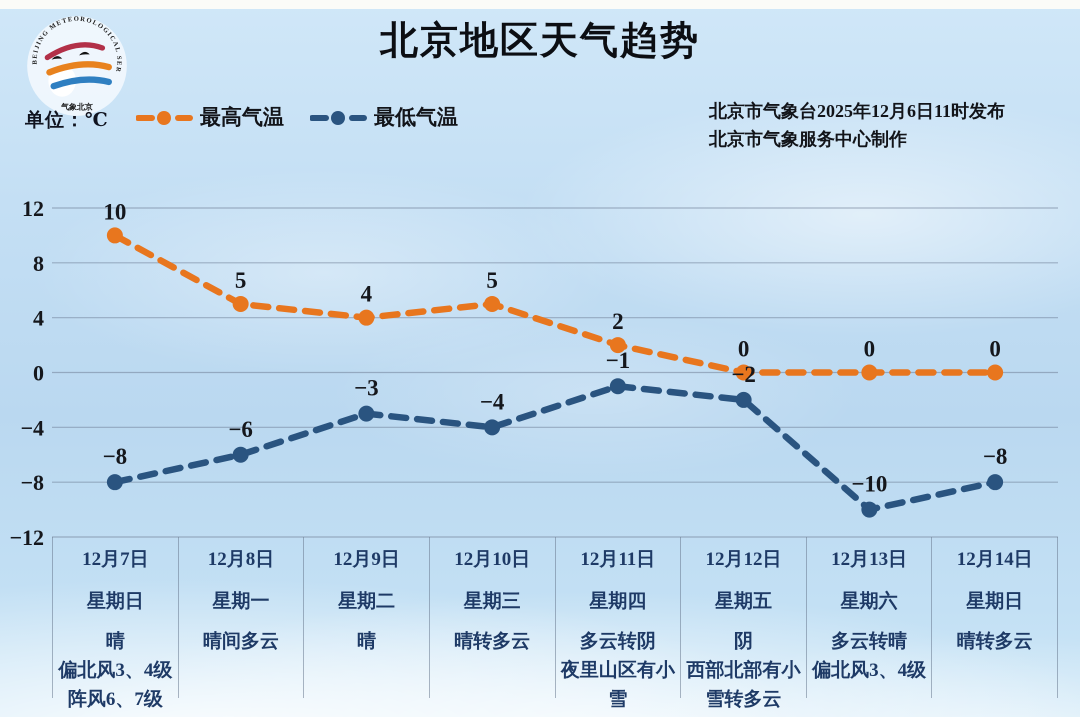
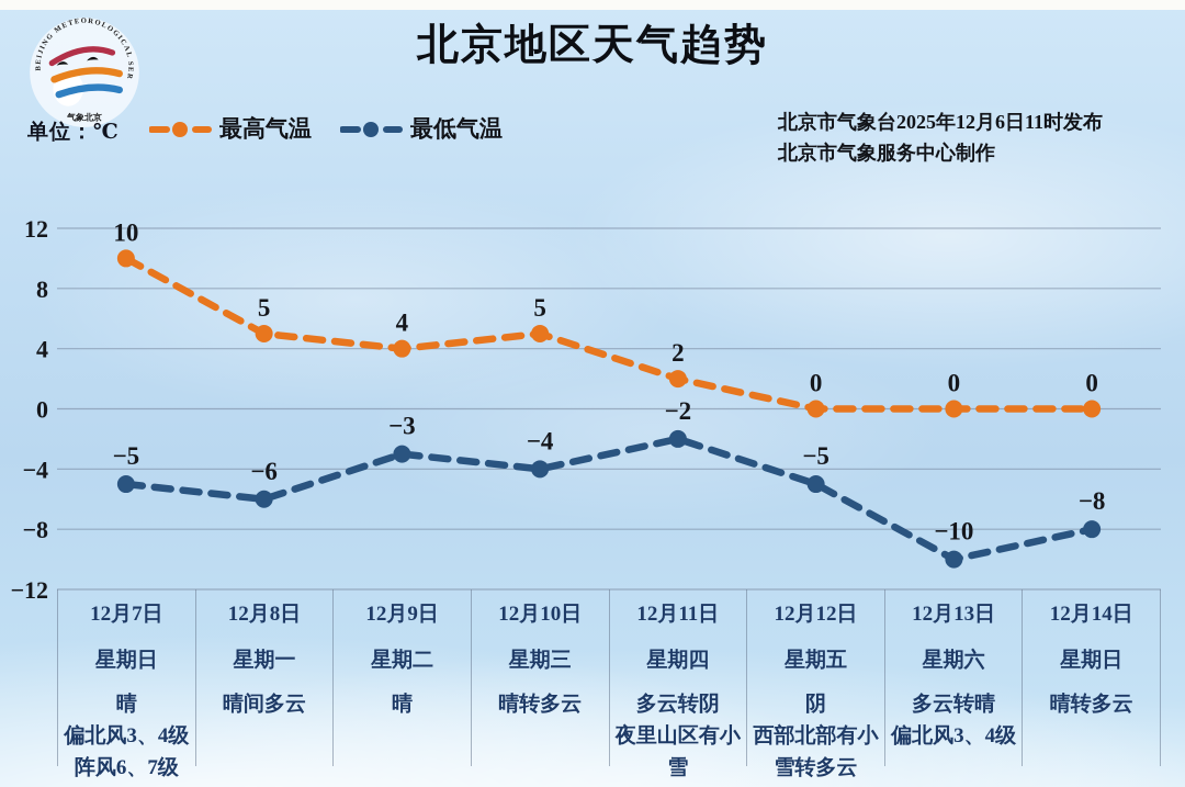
最低气温/12月7日: −8 -> −5
最低气温/12月11日: −1 -> −2
最低气温/12月12日: −2 -> −5
